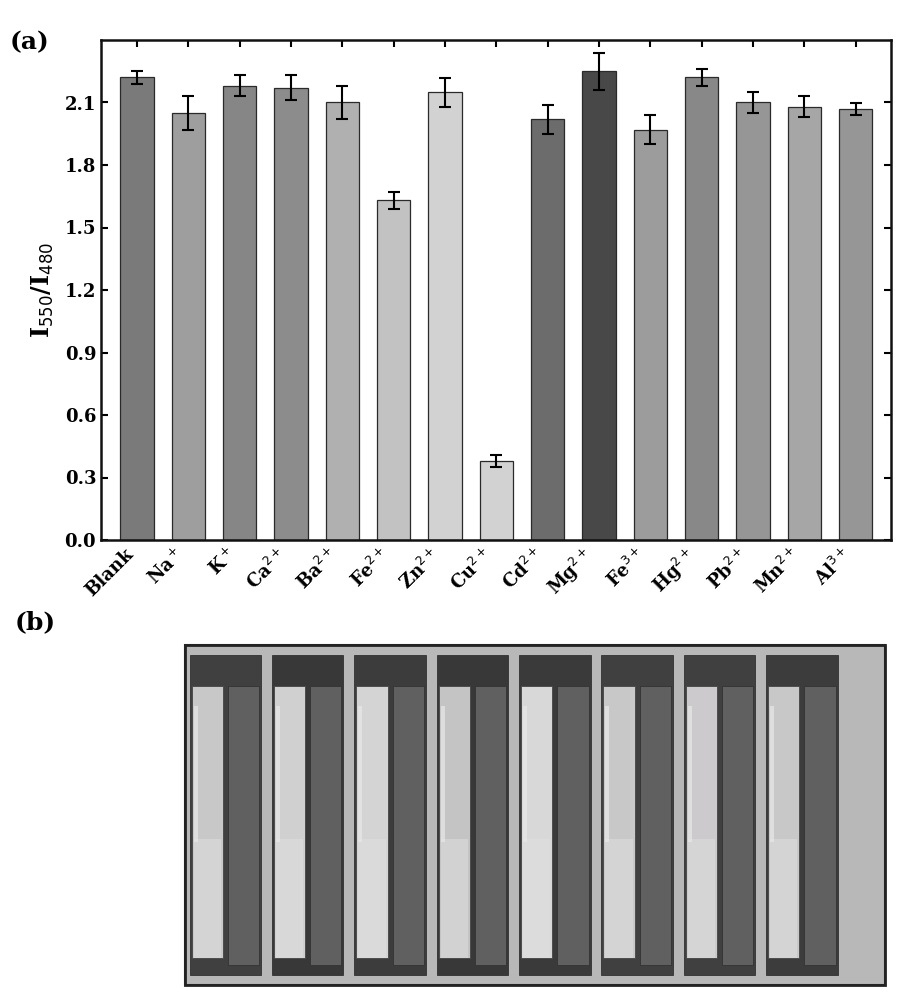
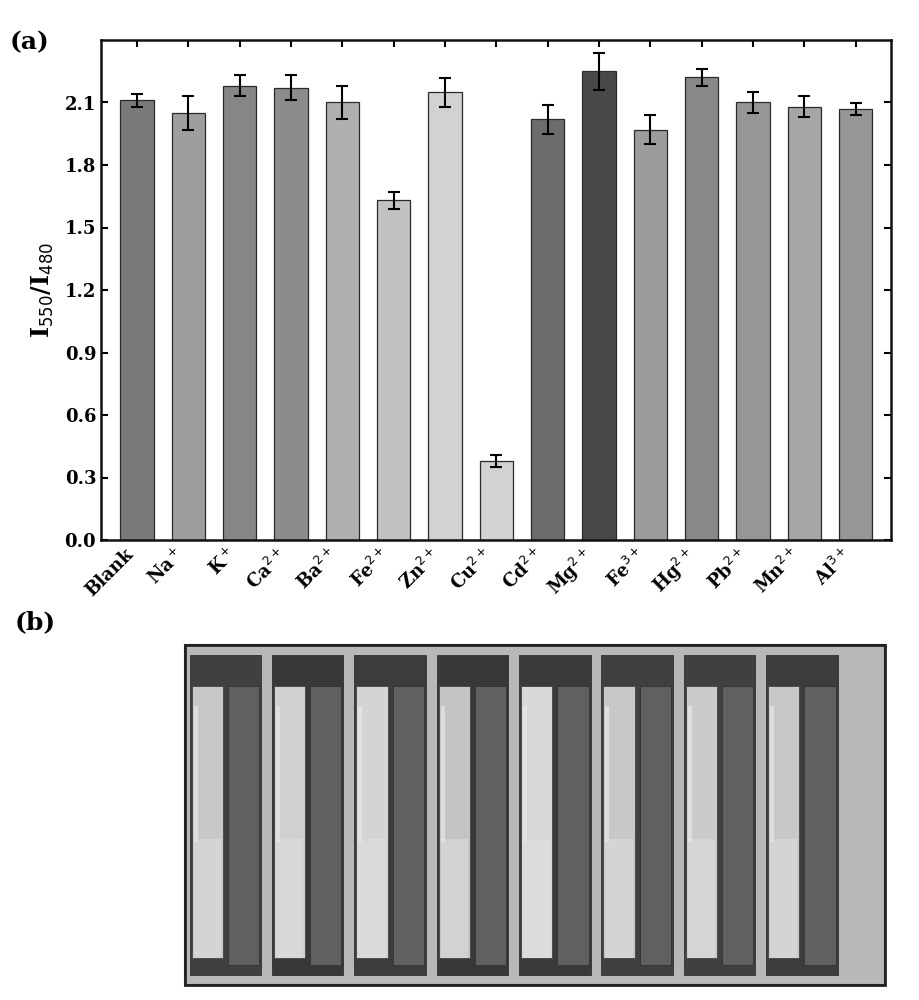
Blank: 2.22 -> 2.11
